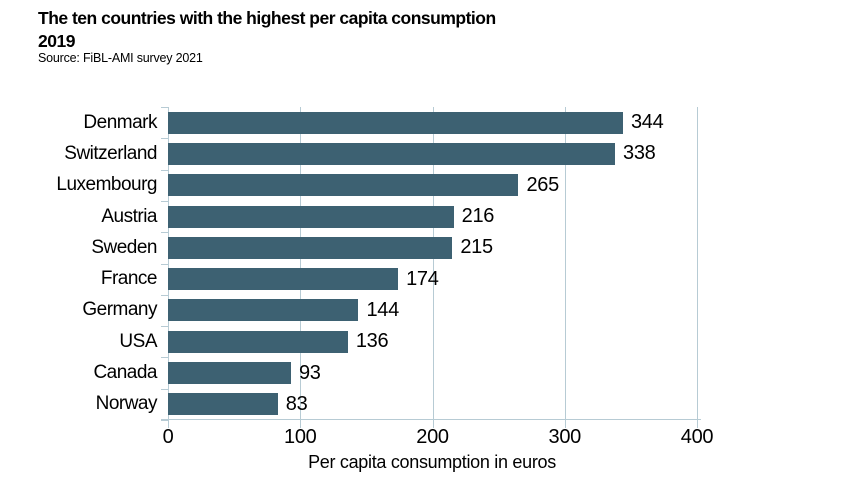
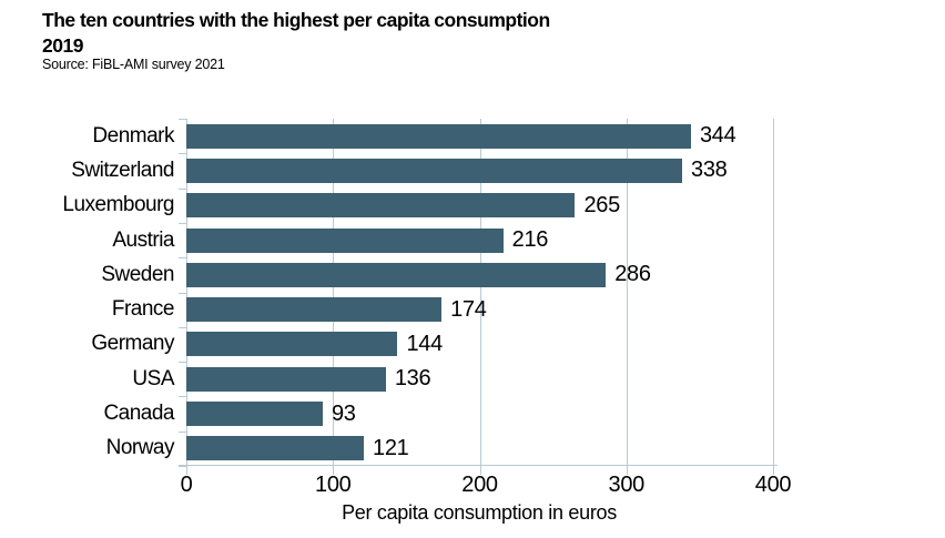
Sweden: 215 -> 286
Norway: 83 -> 121
